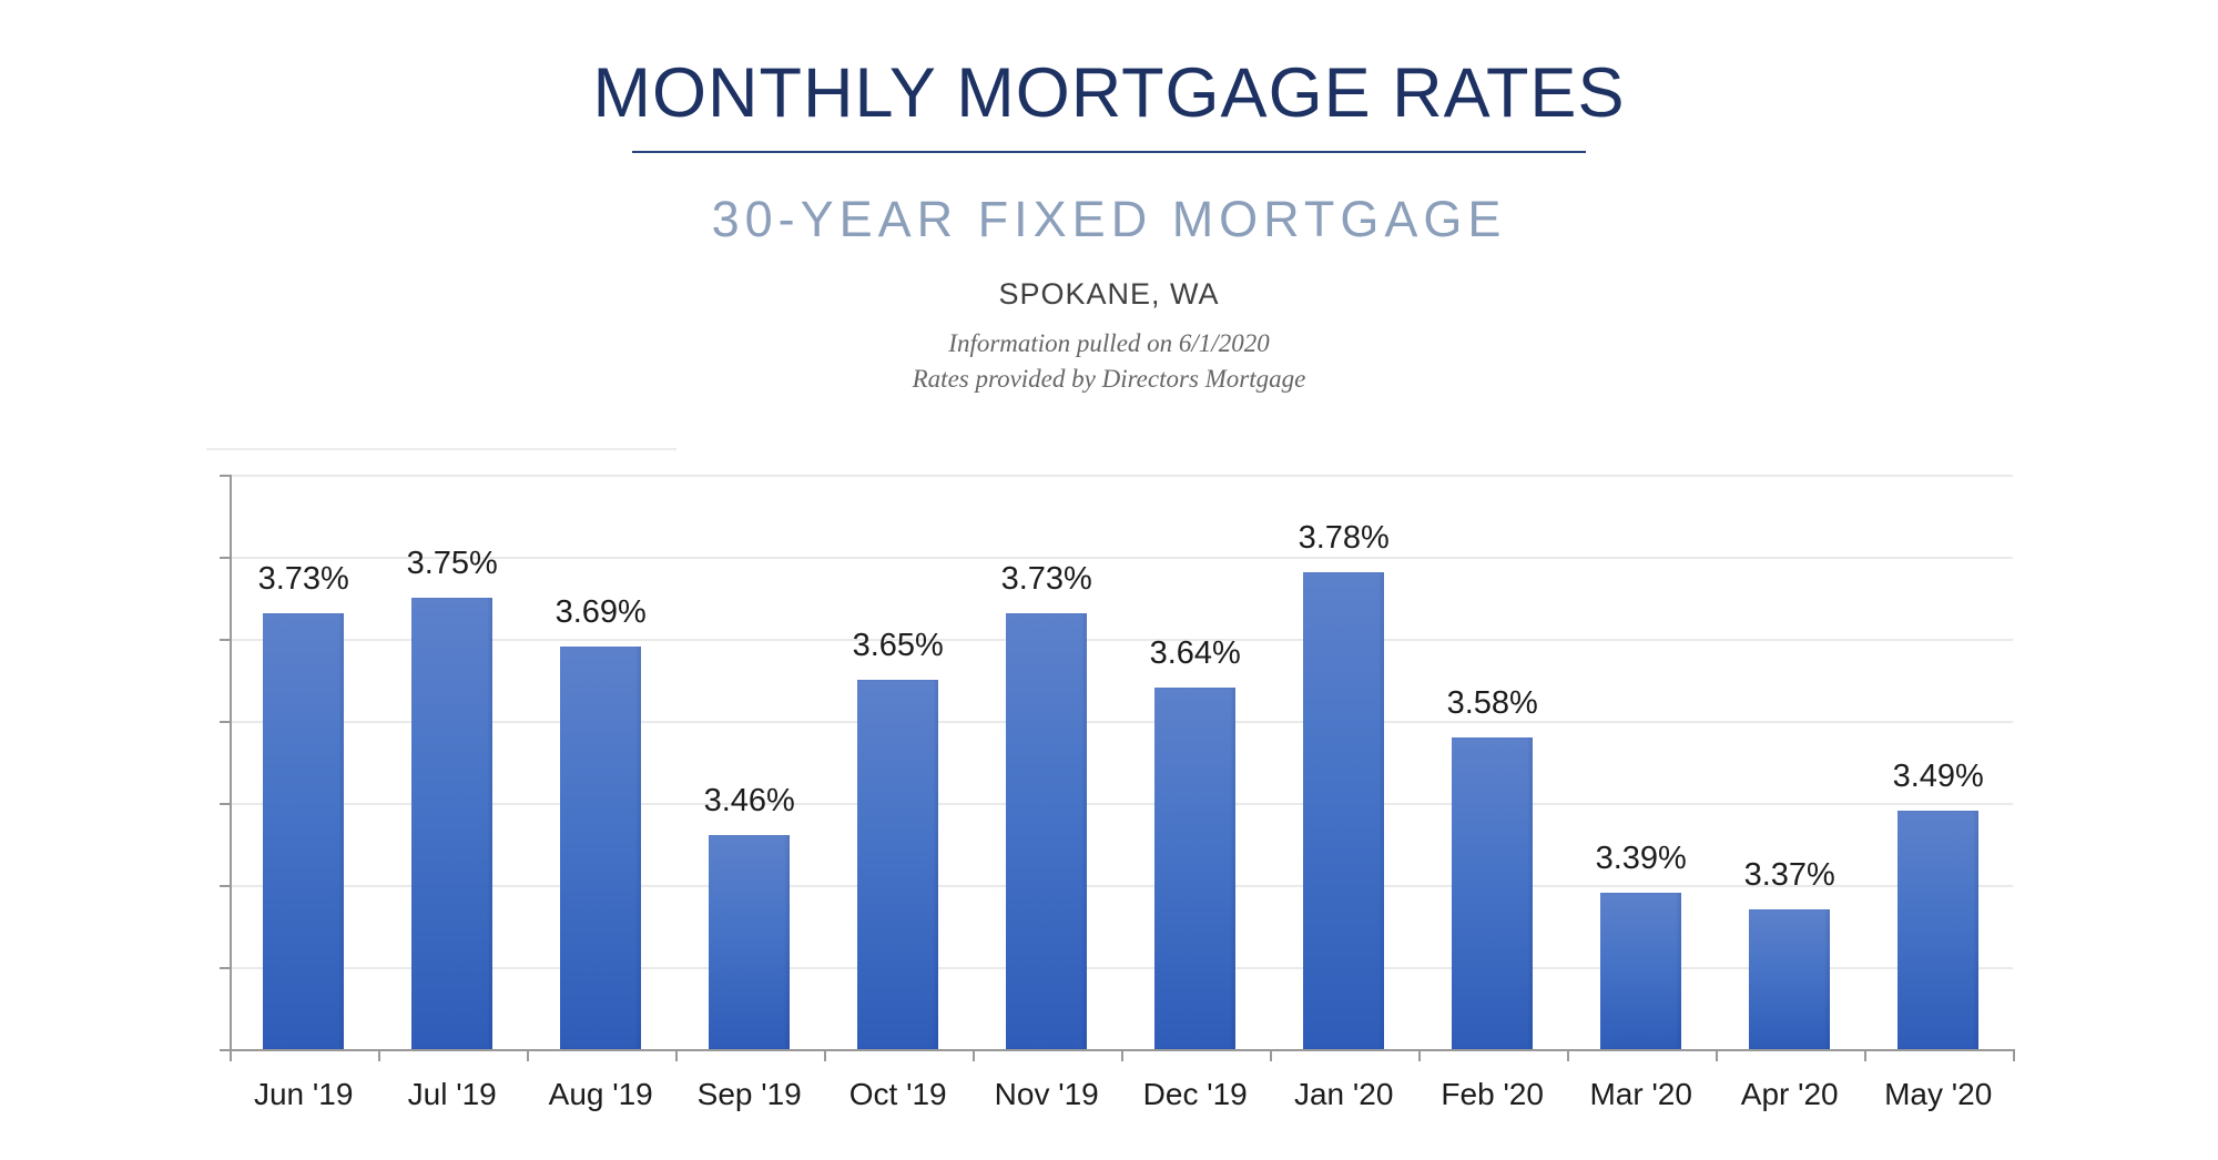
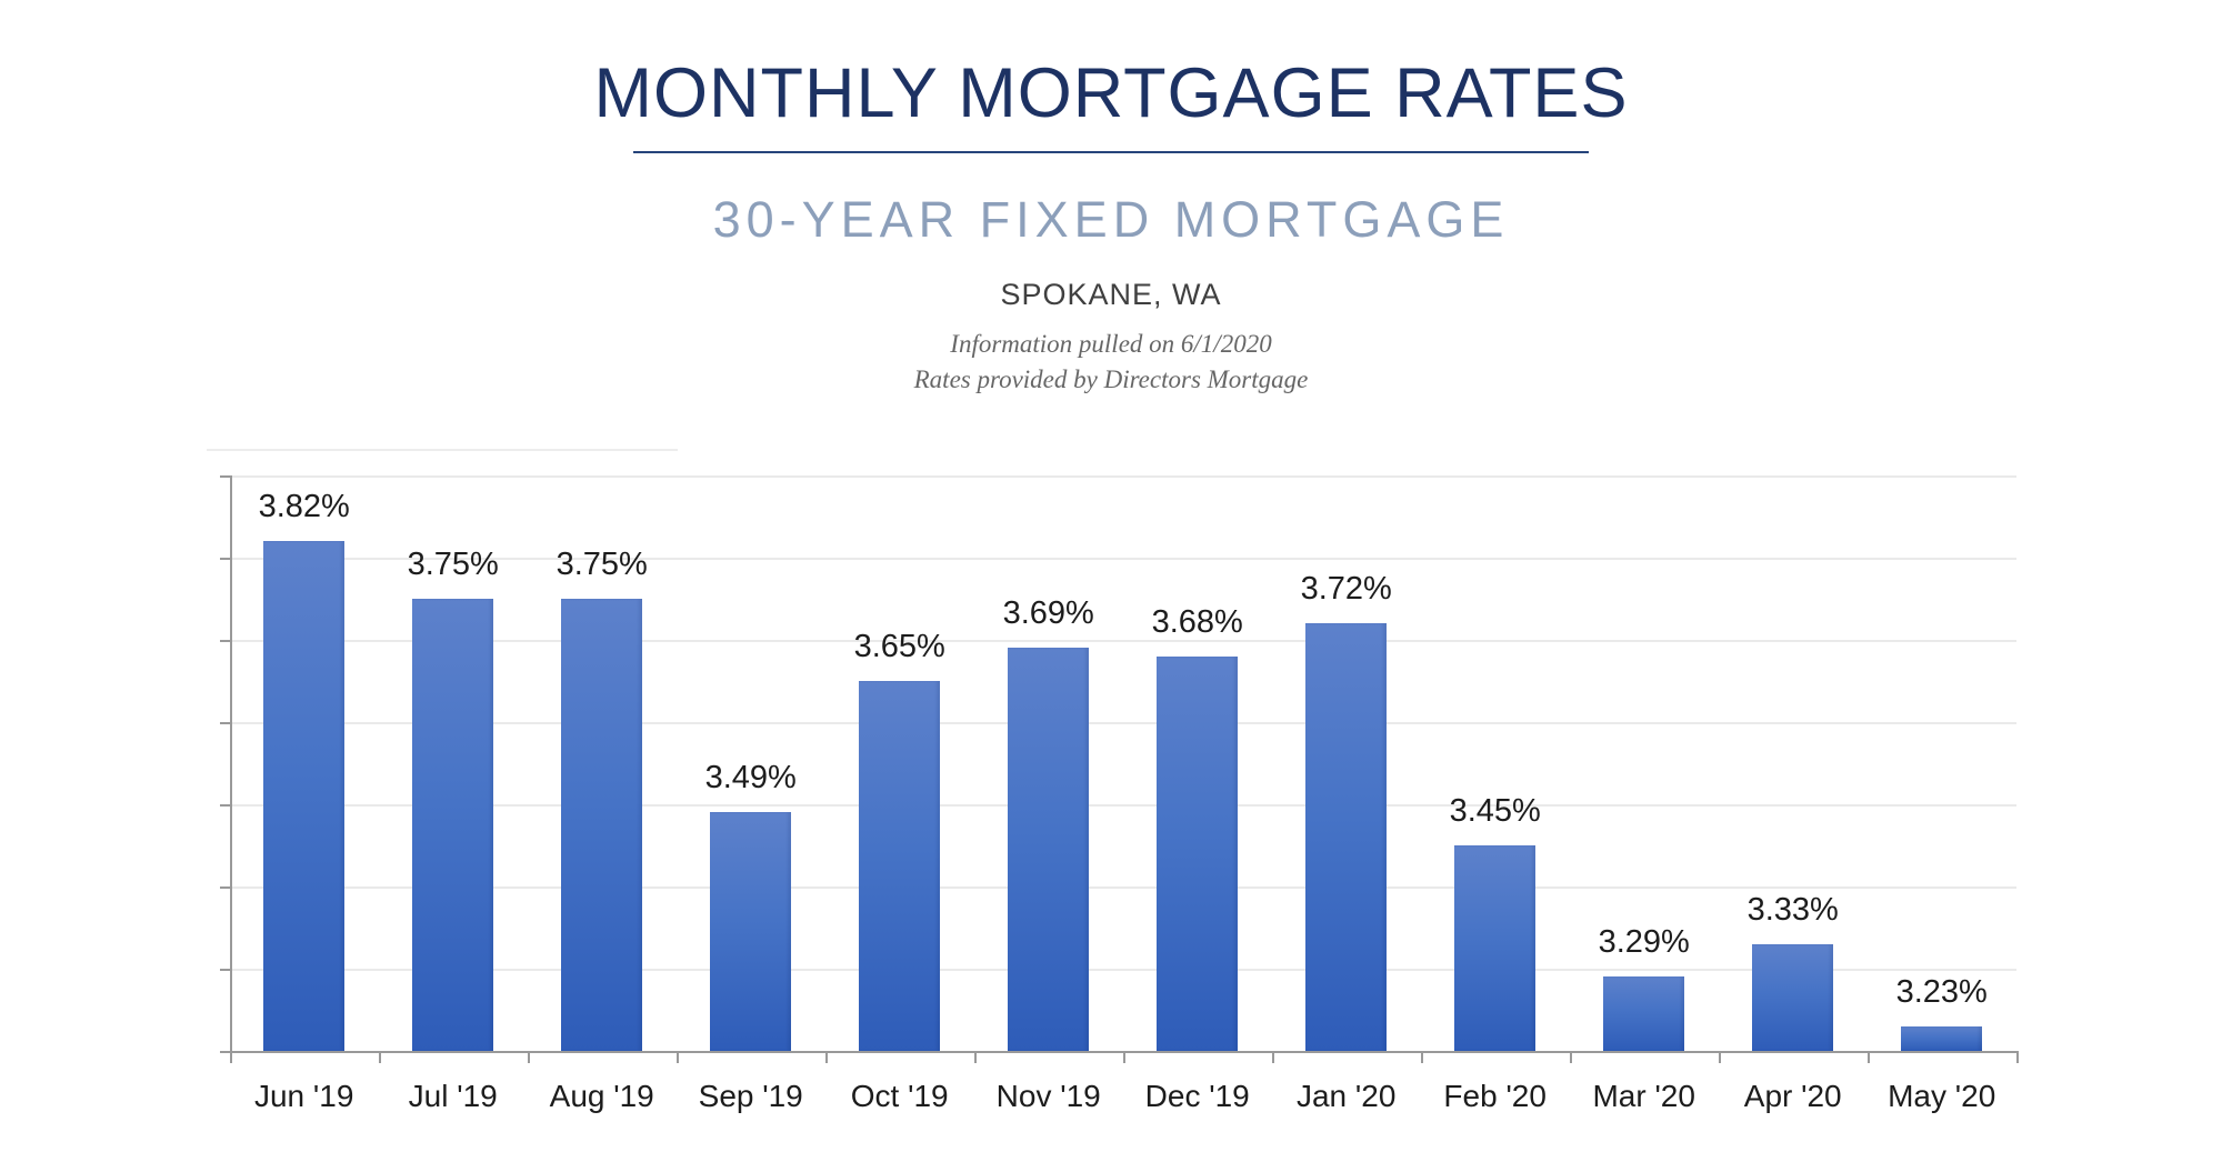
Jun '19: 3.73% -> 3.82%
Aug '19: 3.69% -> 3.75%
Sep '19: 3.46% -> 3.49%
Nov '19: 3.73% -> 3.69%
Dec '19: 3.64% -> 3.68%
Jan '20: 3.78% -> 3.72%
Feb '20: 3.58% -> 3.45%
Mar '20: 3.39% -> 3.29%
Apr '20: 3.37% -> 3.33%
May '20: 3.49% -> 3.23%
